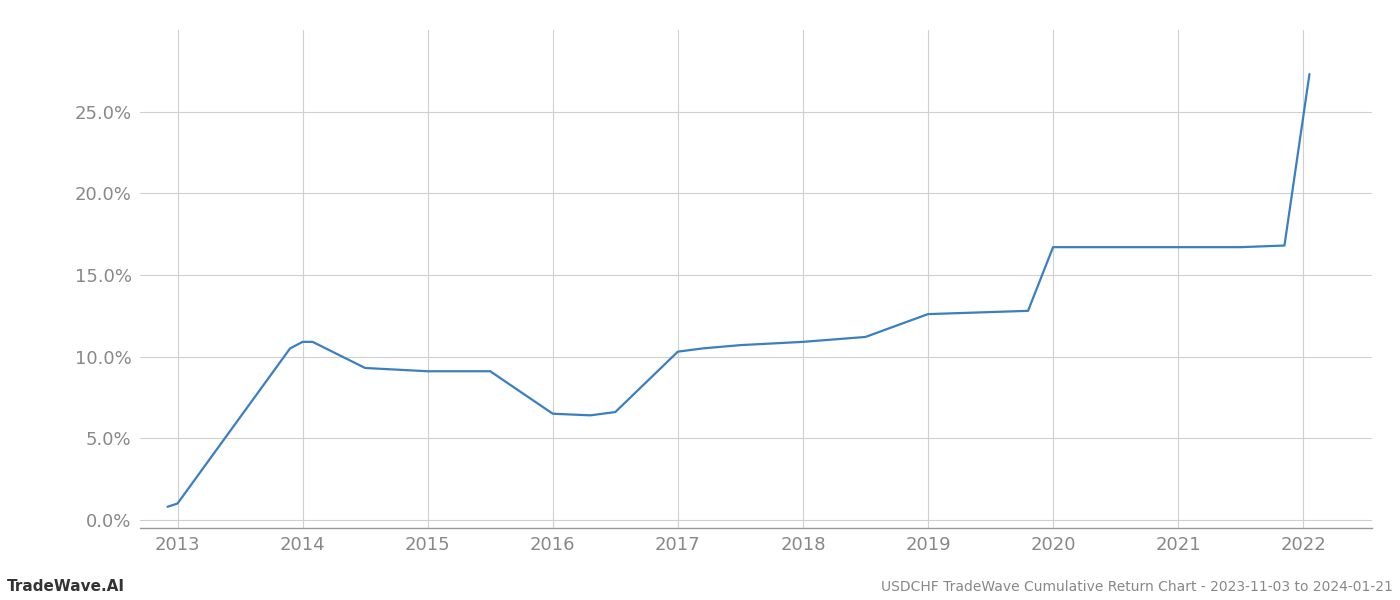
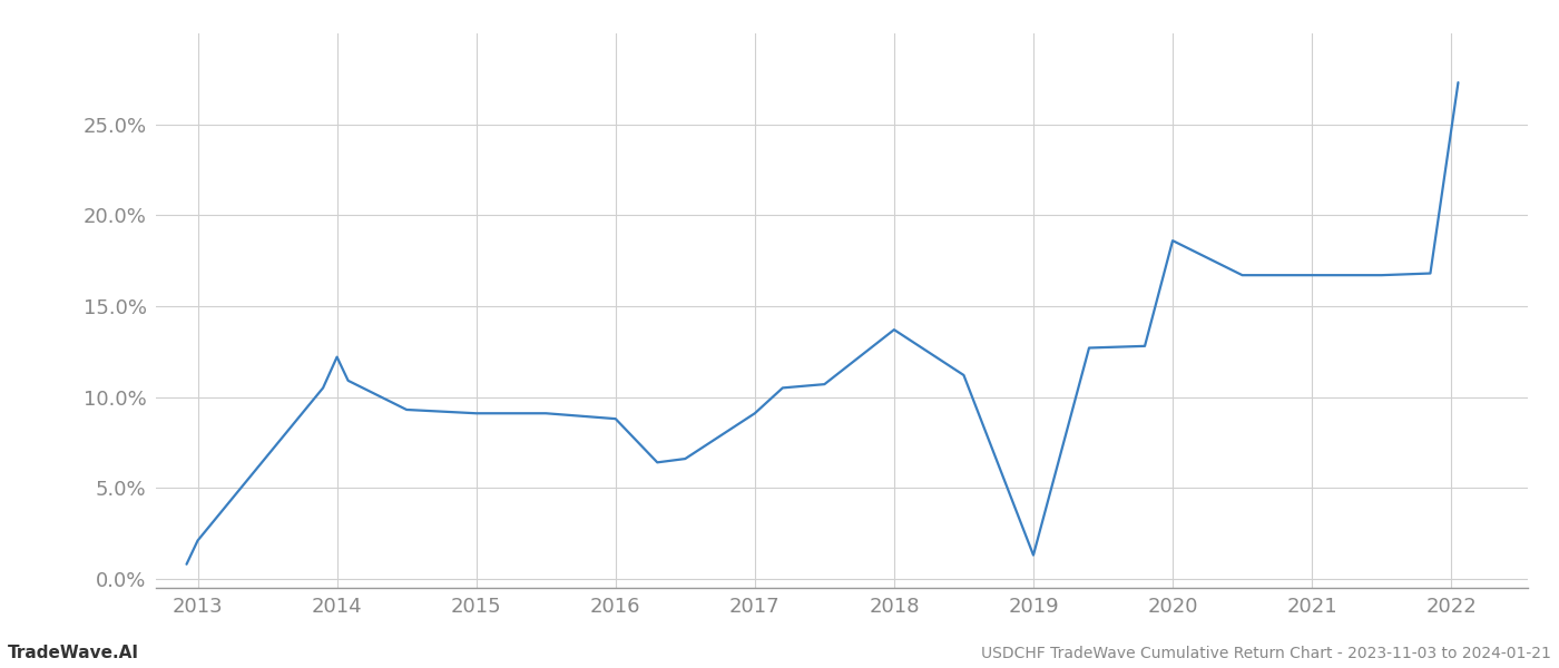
2013: 1.0% -> 2.1%
2014: 10.9% -> 12.2%
2016: 6.5% -> 8.8%
2017: 10.3% -> 9.1%
2018: 10.9% -> 13.7%
2019: 12.6% -> 1.3%
2020: 16.7% -> 18.6%
